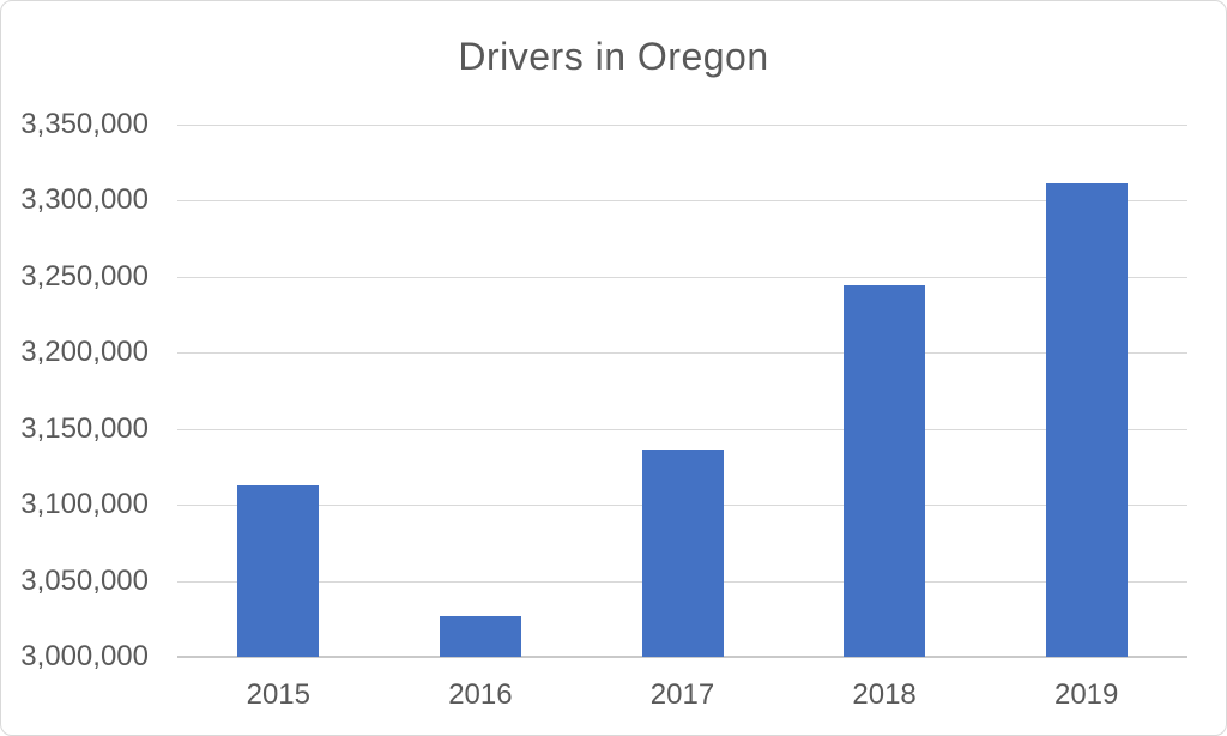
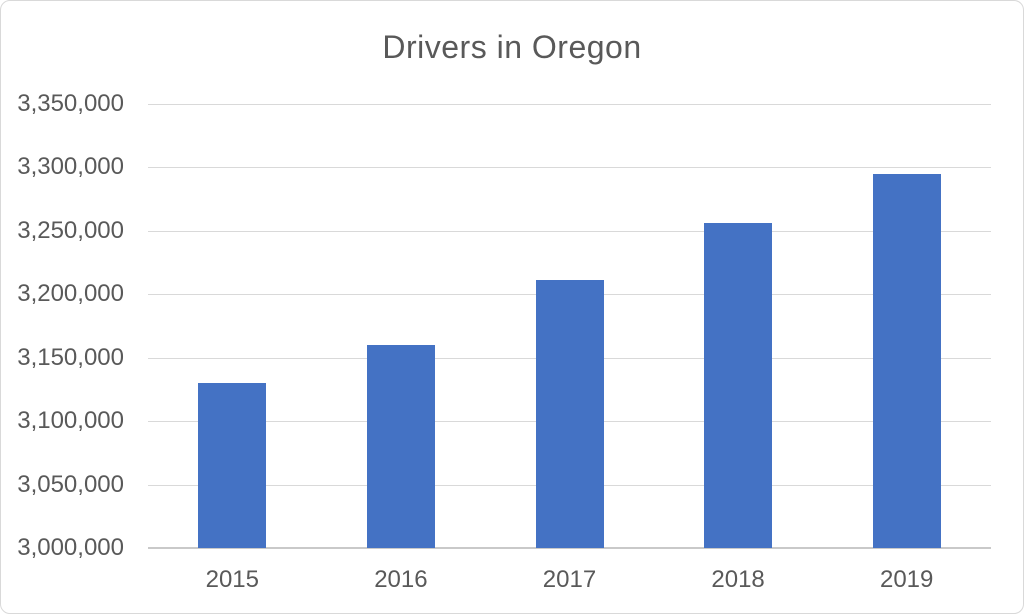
2015: 3113000 -> 3130000
2016: 3027000 -> 3160000
2017: 3136000 -> 3211000
2018: 3244000 -> 3256000
2019: 3311000 -> 3295000
